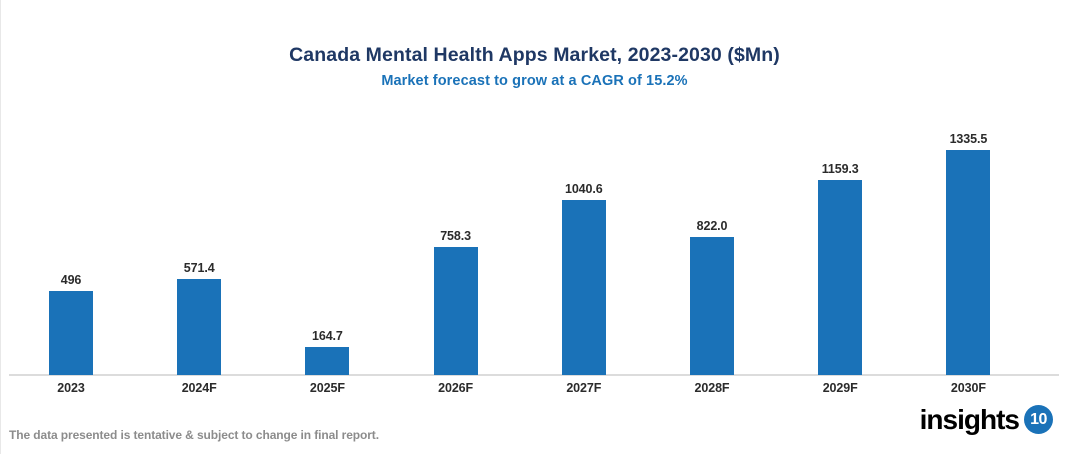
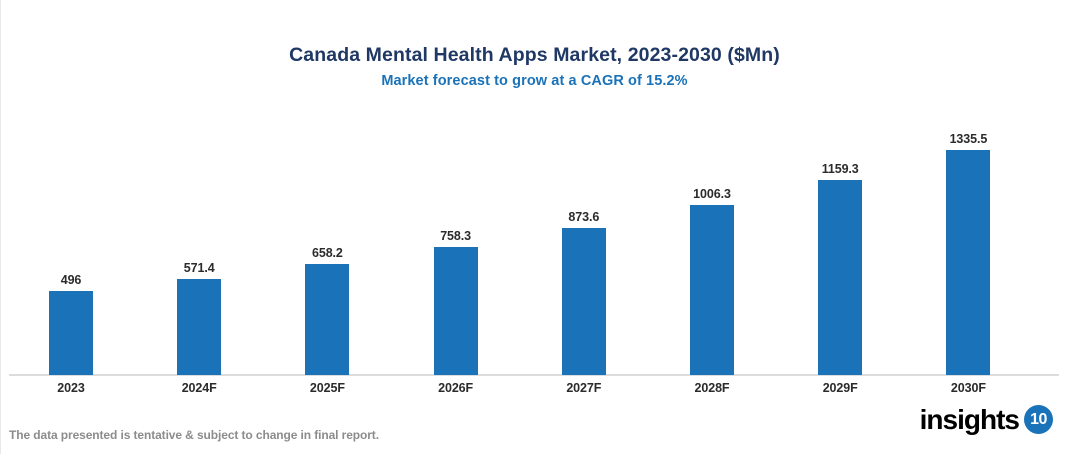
2025F: 164.7 -> 658.2
2027F: 1040.6 -> 873.6
2028F: 822.0 -> 1006.3
